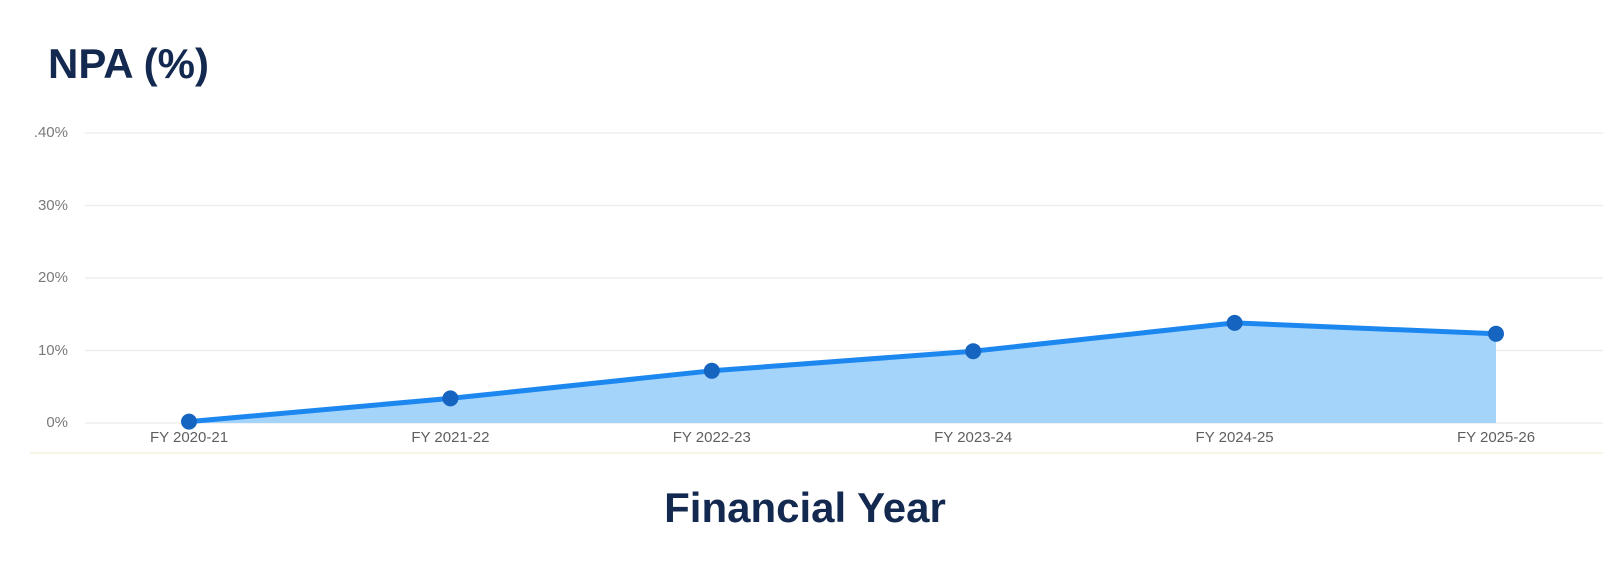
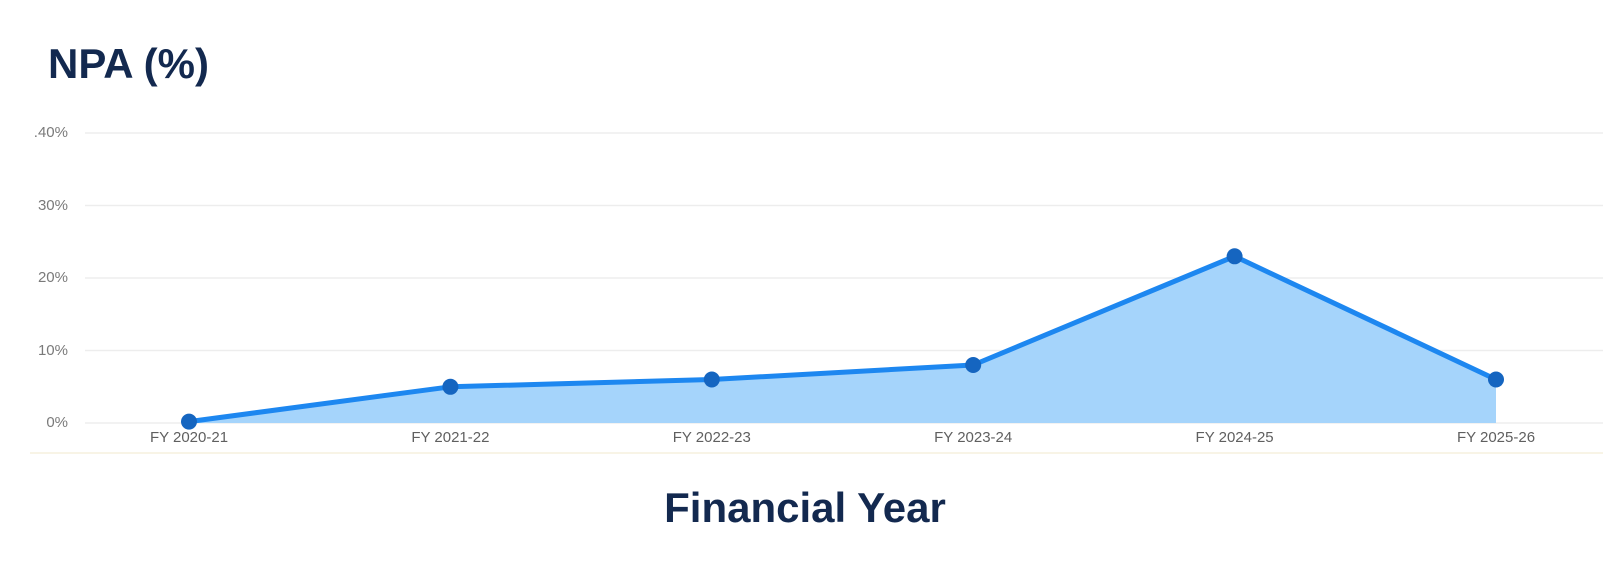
FY 2021-22: 3% -> 5%
FY 2022-23: 7% -> 6%
FY 2023-24: 10% -> 8%
FY 2024-25: 14% -> 23%
FY 2025-26: 12% -> 6%
